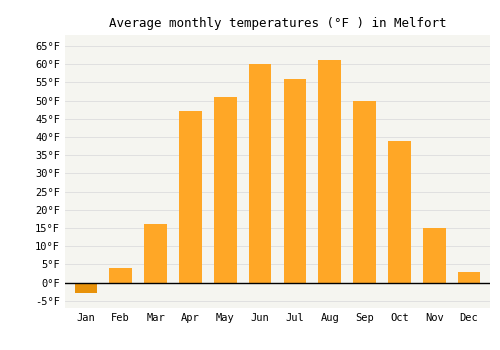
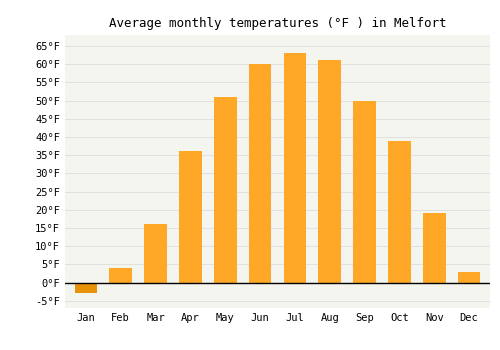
Apr: 47°F -> 36°F
Jul: 56°F -> 63°F
Nov: 15°F -> 19°F
